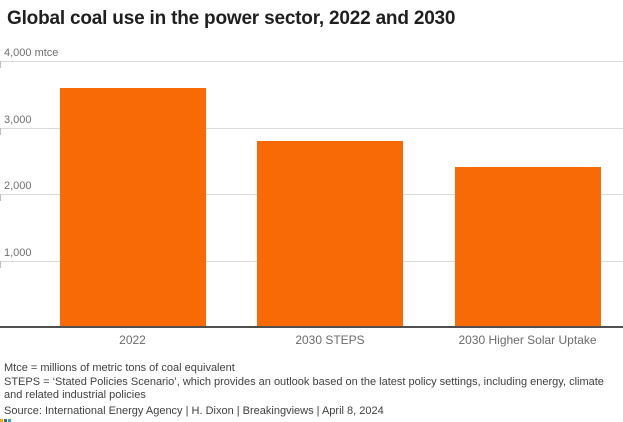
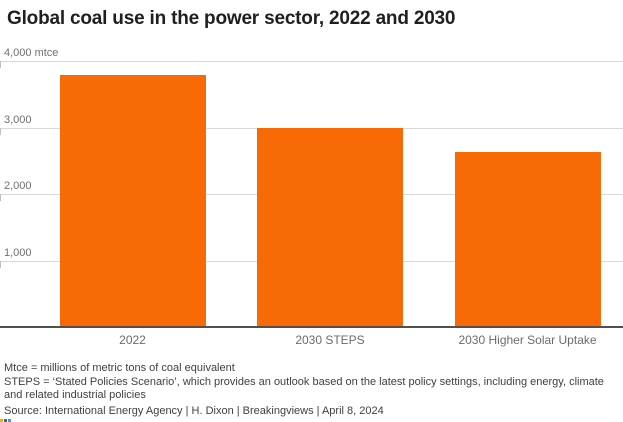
2022: 3600 -> 3800
2030 STEPS: 2800 -> 3000
2030 Higher Solar Uptake: 2400 -> 2600
